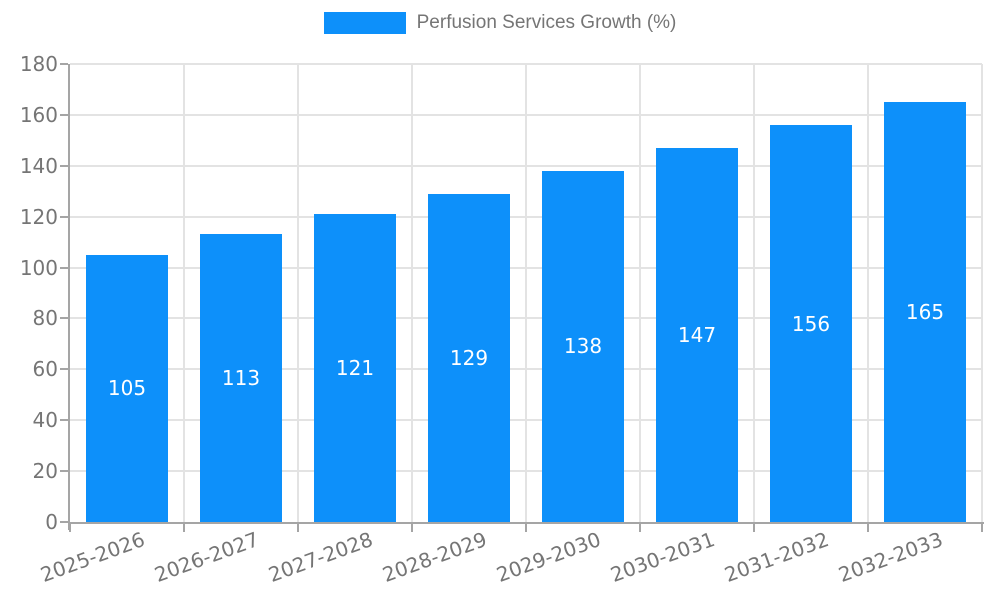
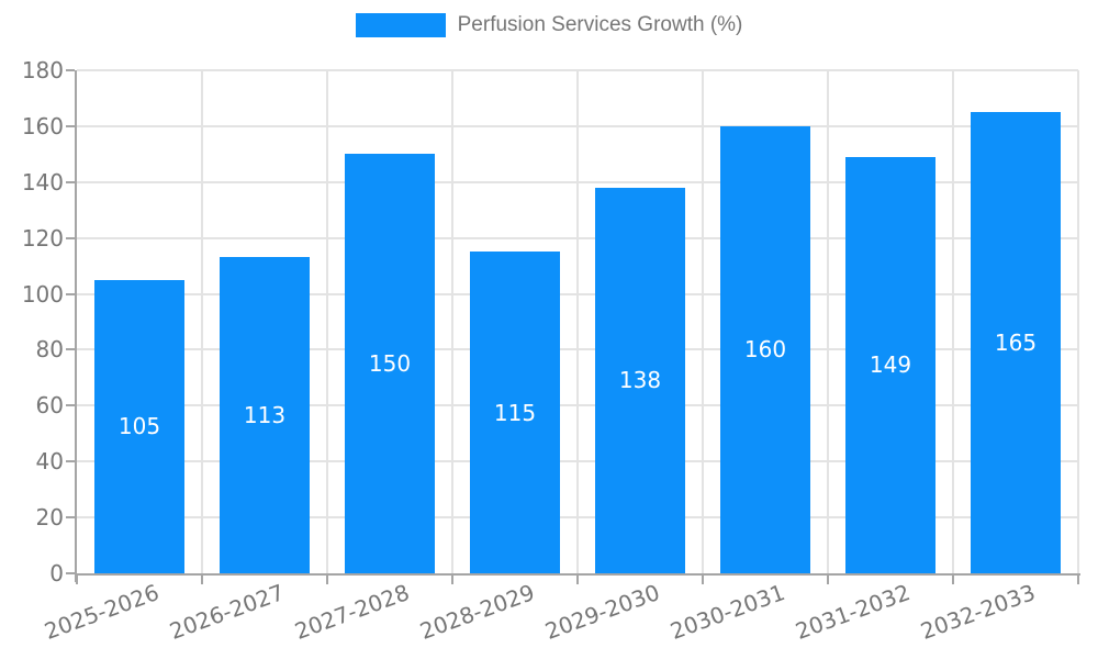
2027-2028: 121 -> 150
2028-2029: 129 -> 115
2030-2031: 147 -> 160
2031-2032: 156 -> 149
